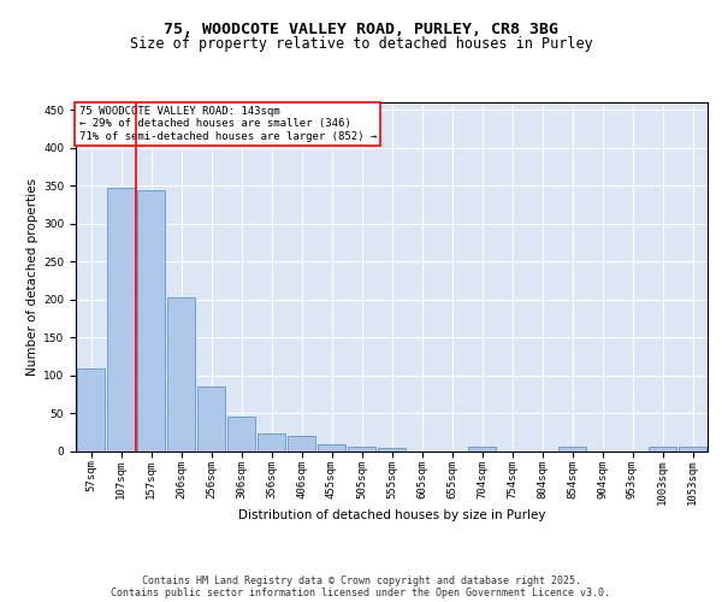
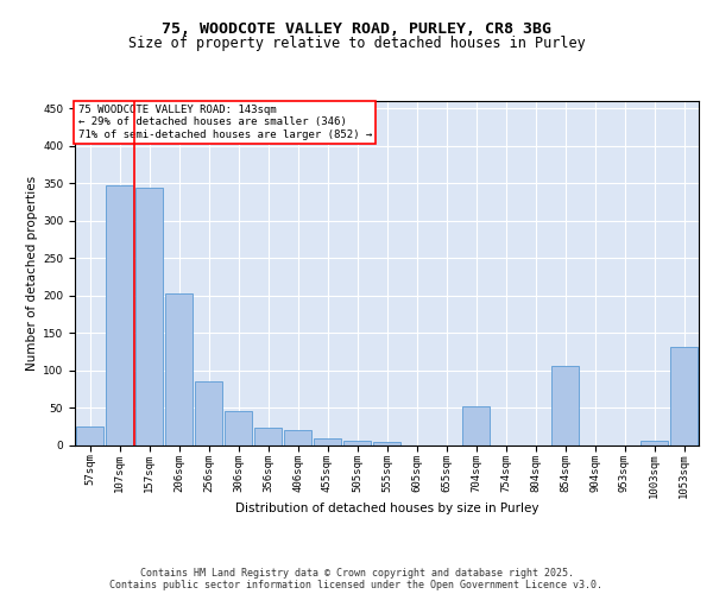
57sqm: 110 -> 26
704sqm: 7 -> 52
854sqm: 6 -> 106
1053sqm: 6 -> 132
